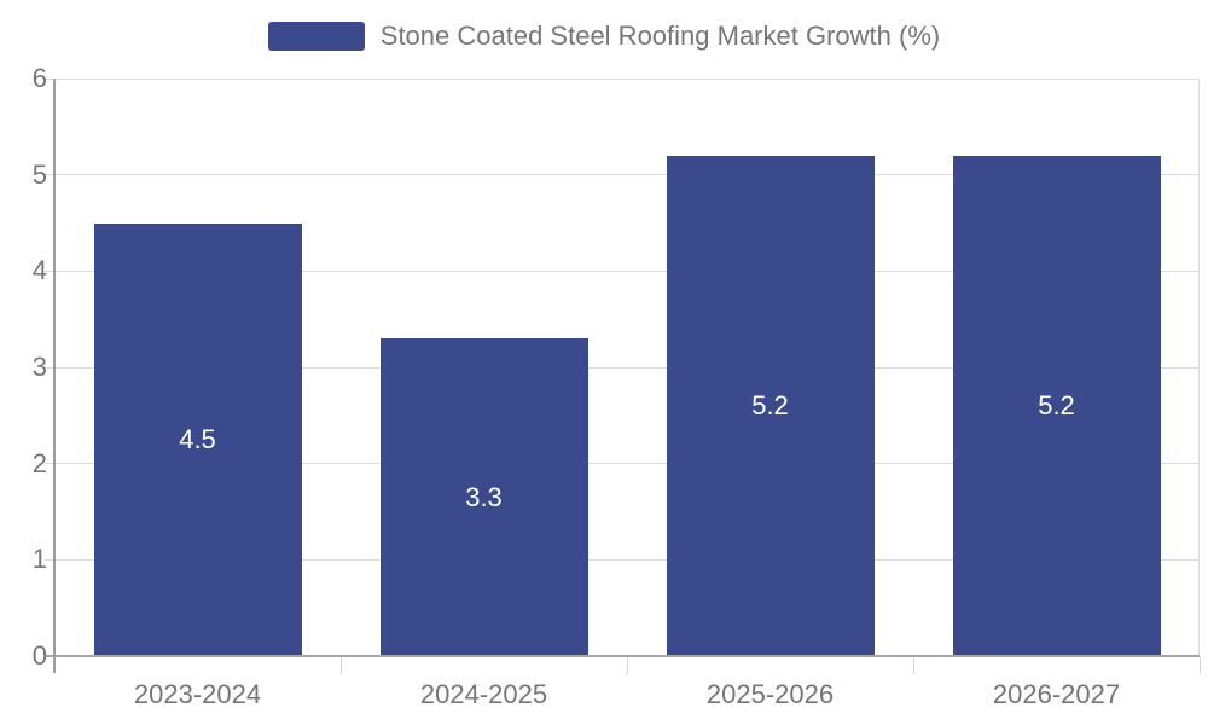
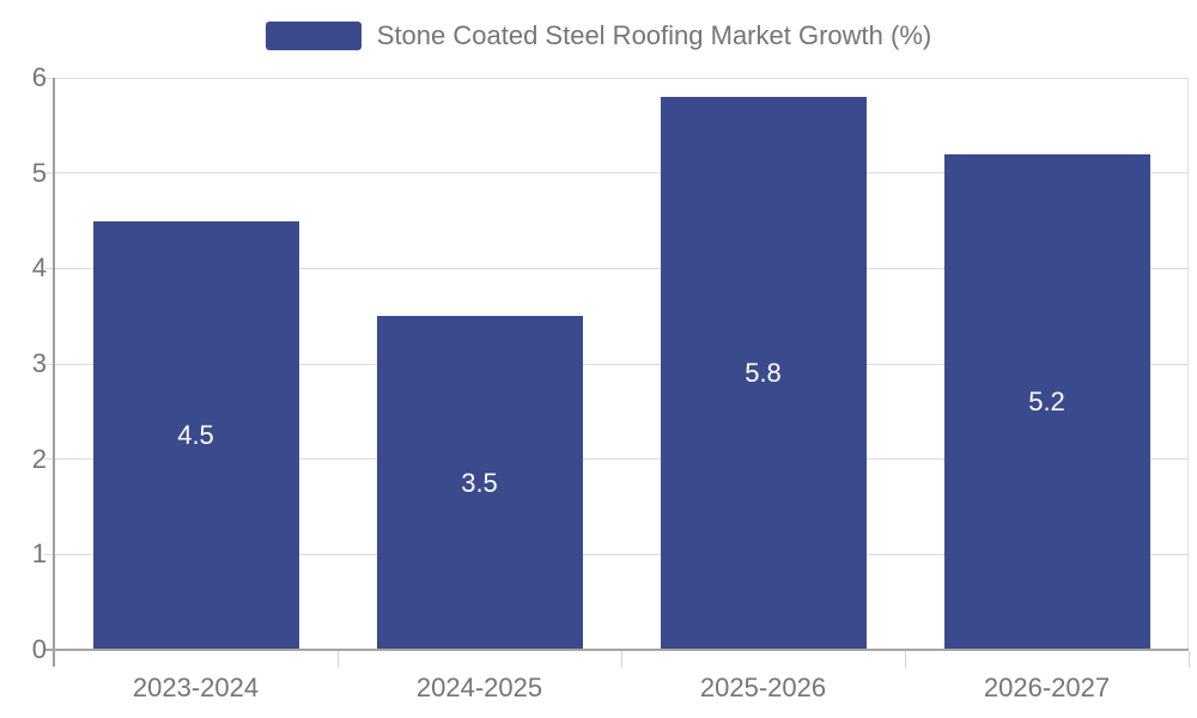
2024-2025: 3.3 -> 3.5
2025-2026: 5.2 -> 5.8
